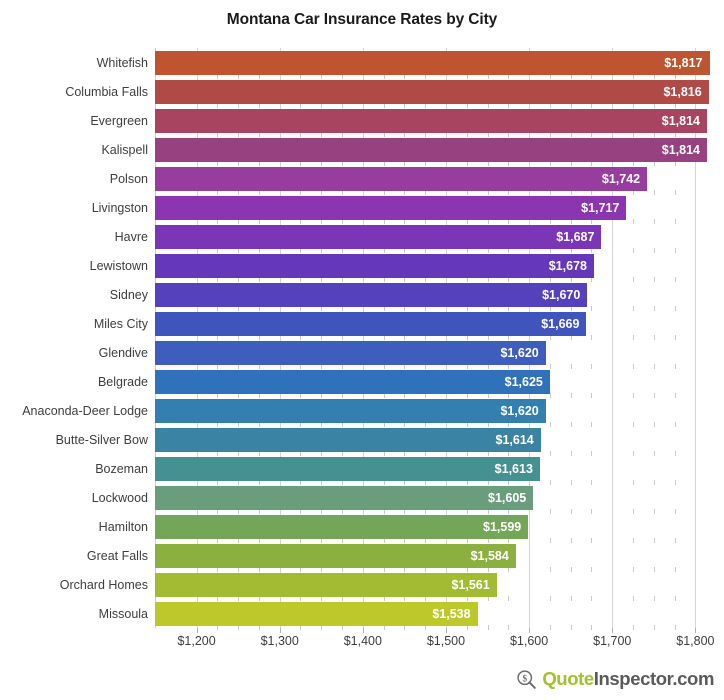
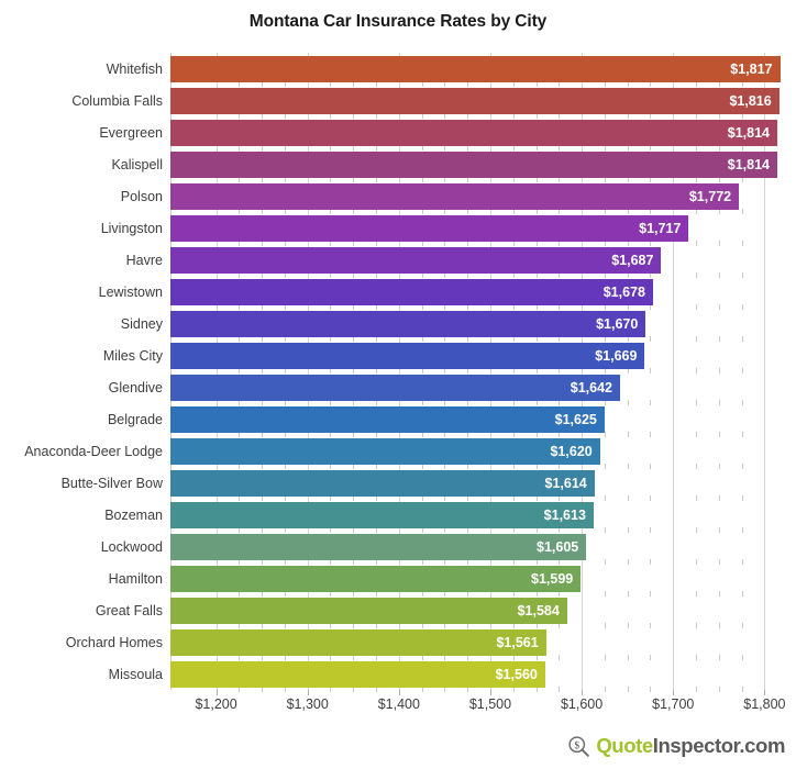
Polson: $1,742 -> $1,772
Glendive: $1,620 -> $1,642
Missoula: $1,538 -> $1,560
